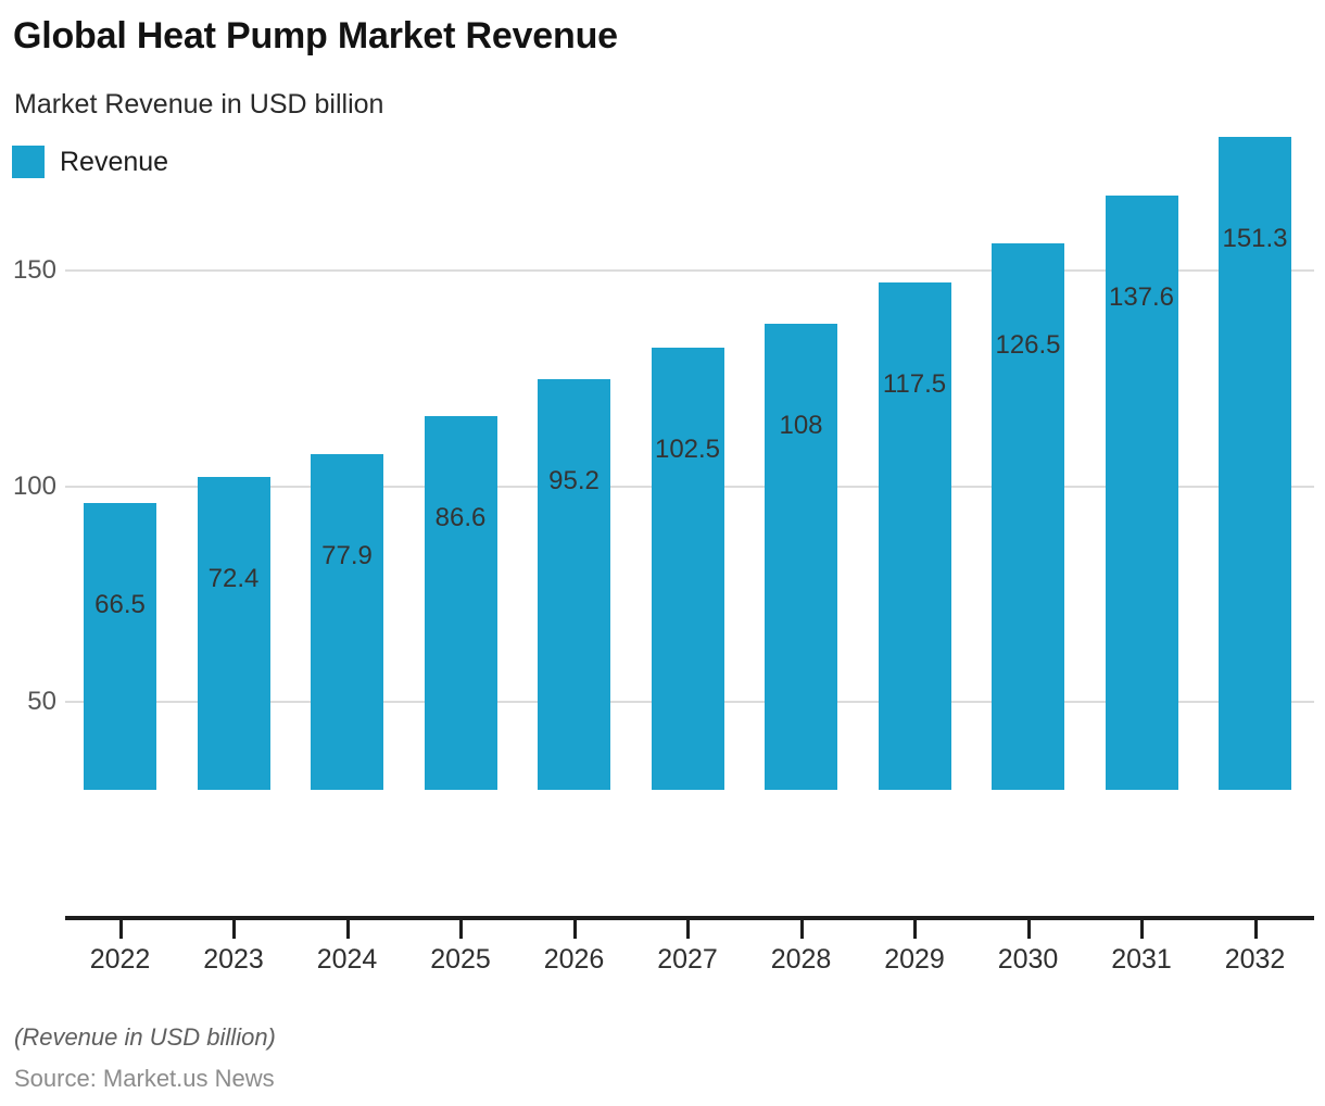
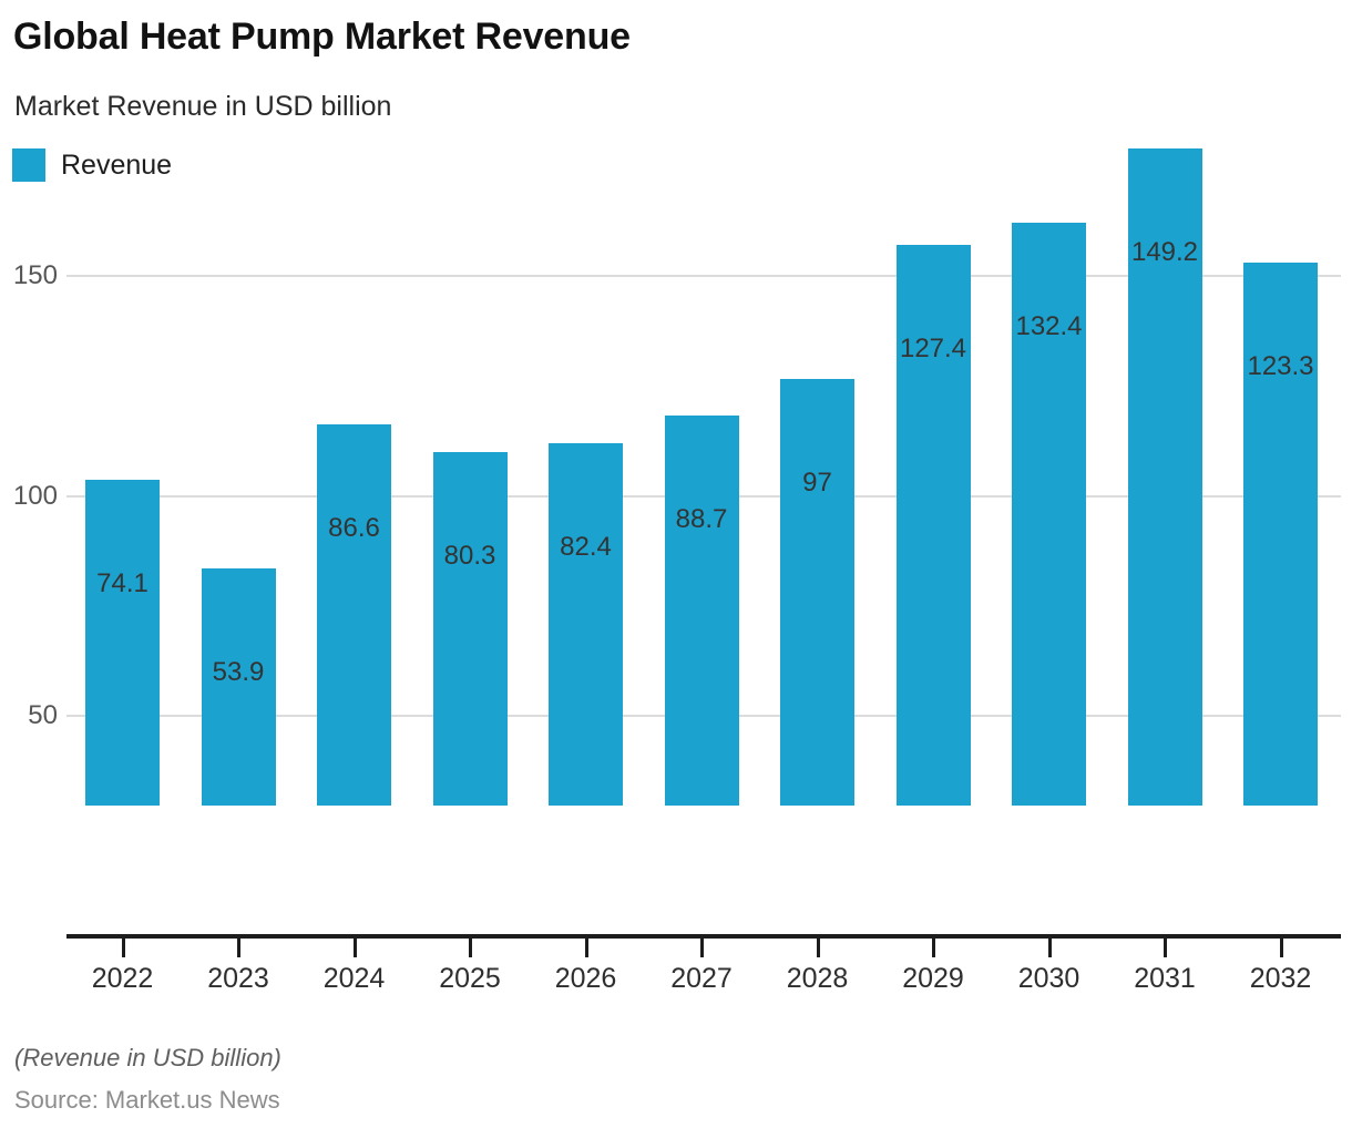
2022: 66.5 -> 74.1
2023: 72.4 -> 53.9
2024: 77.9 -> 86.6
2025: 86.6 -> 80.3
2026: 95.2 -> 82.4
2027: 102.5 -> 88.7
2028: 108 -> 97
2029: 117.5 -> 127.4
2030: 126.5 -> 132.4
2031: 137.6 -> 149.2
2032: 151.3 -> 123.3
